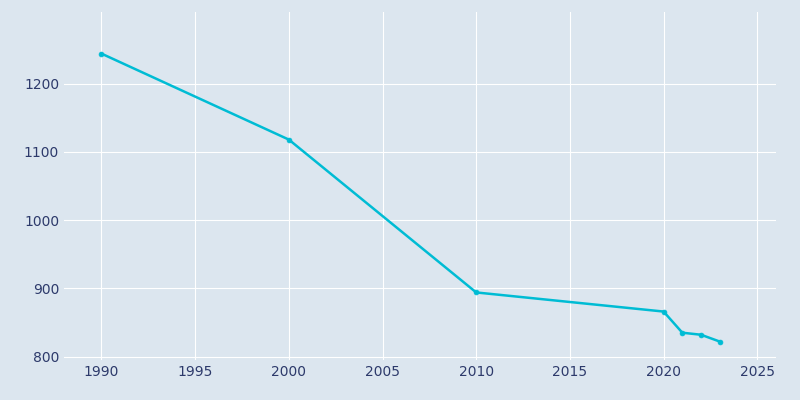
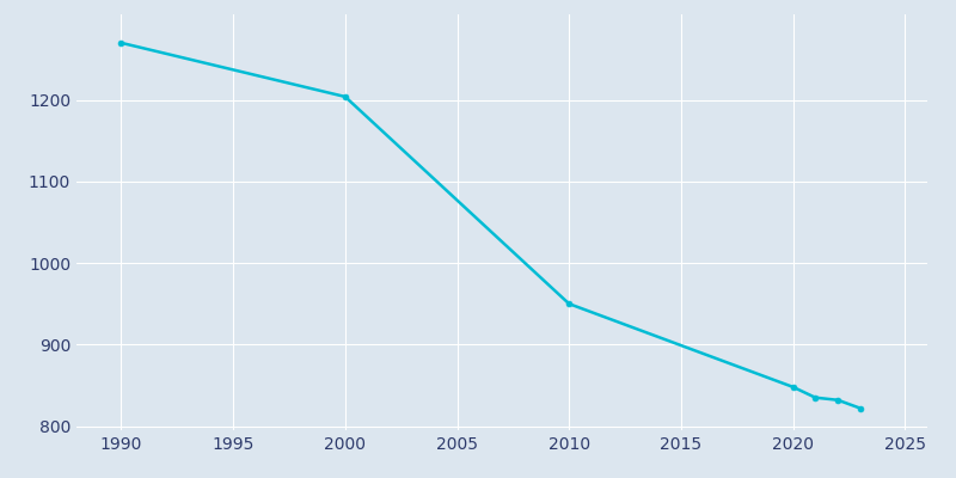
1990: 1244 -> 1270
2000: 1118 -> 1204
2010: 894 -> 950
2020: 866 -> 848
